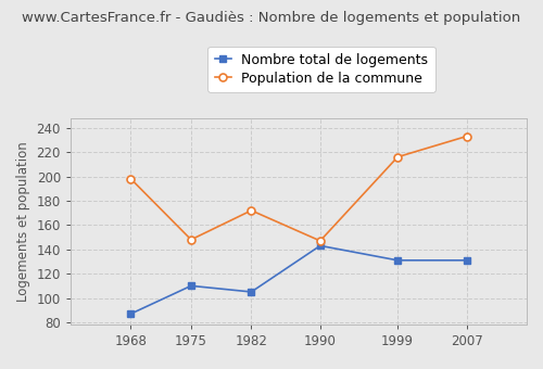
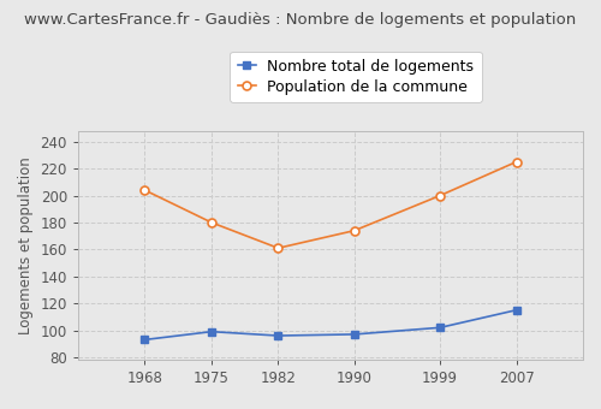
Nombre total de logements/1968: 87 -> 93
Population de la commune/1968: 198 -> 204
Nombre total de logements/1975: 110 -> 99
Population de la commune/1975: 148 -> 180
Nombre total de logements/1982: 105 -> 96
Population de la commune/1982: 172 -> 161
Nombre total de logements/1990: 143 -> 97
Population de la commune/1990: 147 -> 174
Nombre total de logements/1999: 131 -> 102
Population de la commune/1999: 216 -> 200
Nombre total de logements/2007: 131 -> 115
Population de la commune/2007: 233 -> 225
